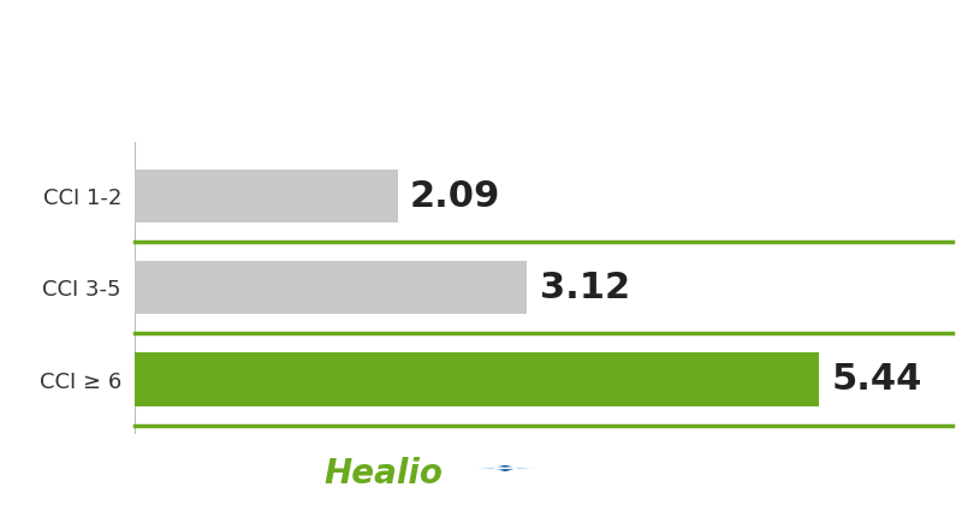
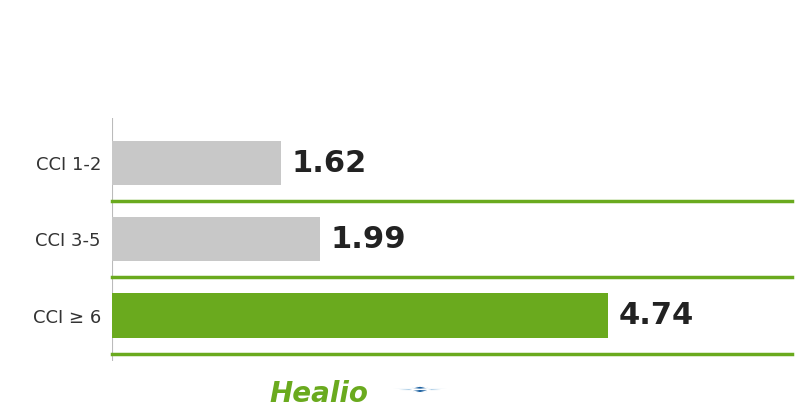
CCI 1-2: 2.09 -> 1.62
CCI 3-5: 3.12 -> 1.99
CCI ≥ 6: 5.44 -> 4.74
